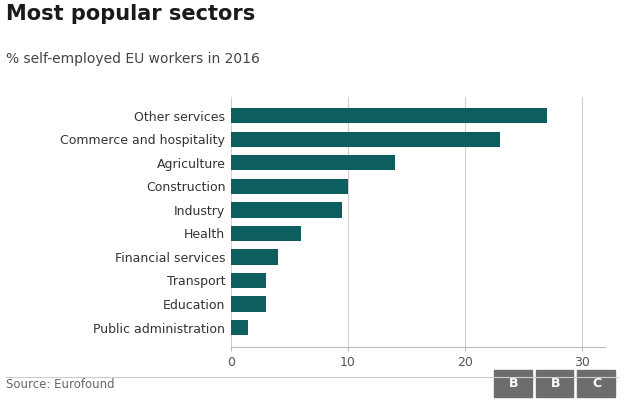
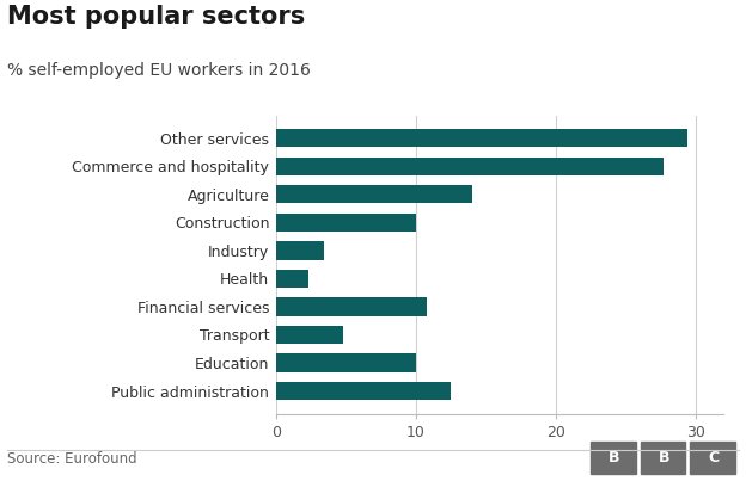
Other services: 27.0 -> 29.4
Commerce and hospitality: 23.0 -> 27.7
Industry: 9.5 -> 3.4
Health: 6.0 -> 2.3
Financial services: 4.0 -> 10.8
Transport: 3.0 -> 4.8
Education: 3.0 -> 10.0
Public administration: 1.5 -> 12.5
